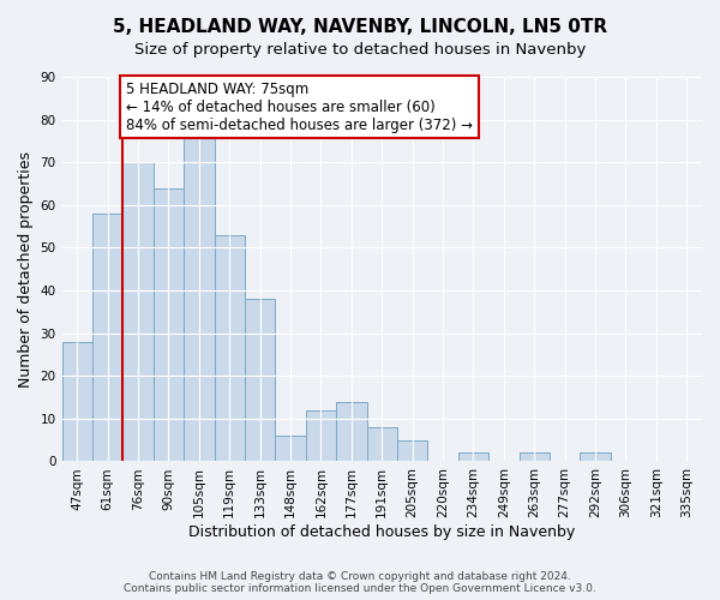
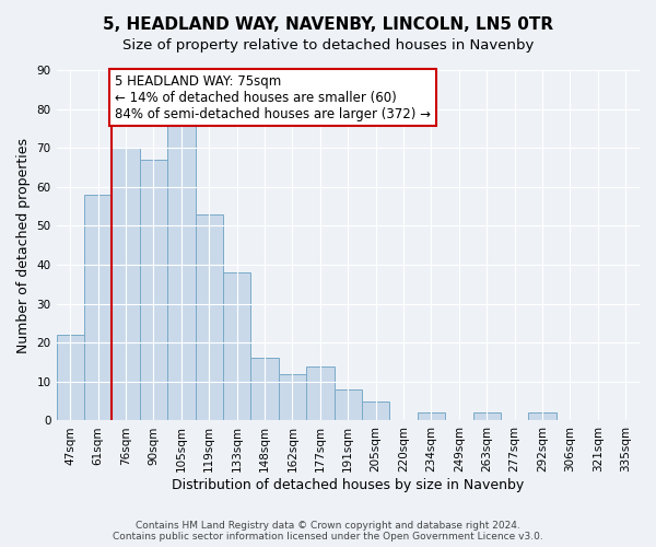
47sqm: 28 -> 22
90sqm: 64 -> 67
148sqm: 6 -> 16
